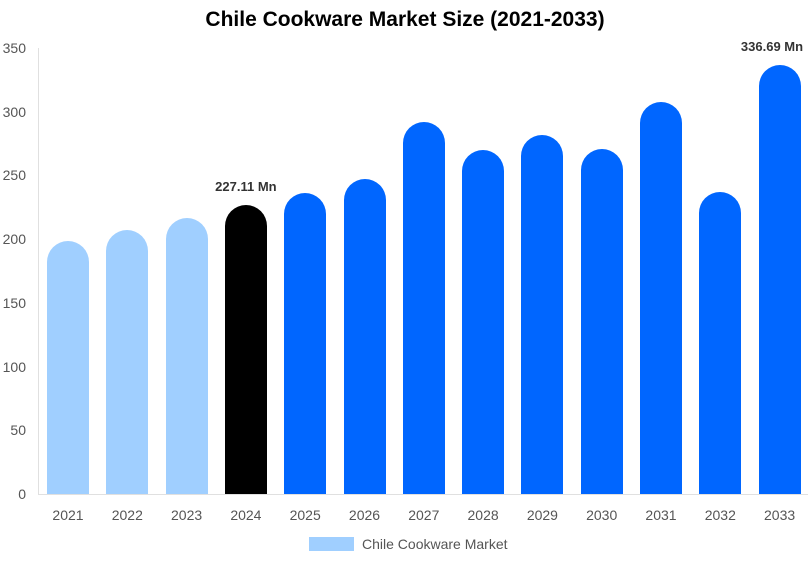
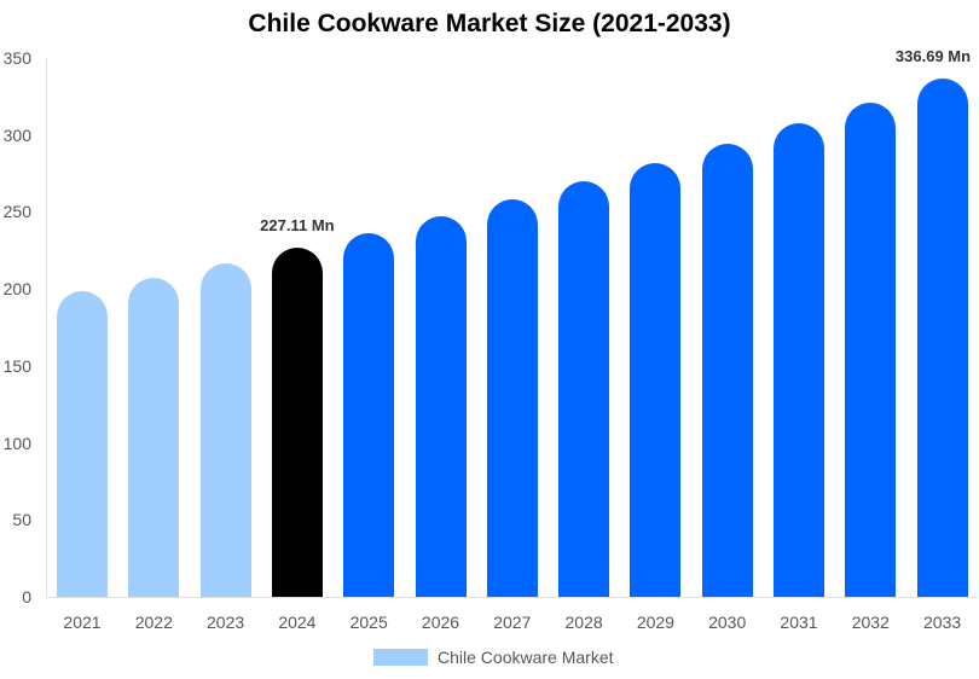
2027: 292 -> 258
2030: 271 -> 294
2032: 237 -> 321
